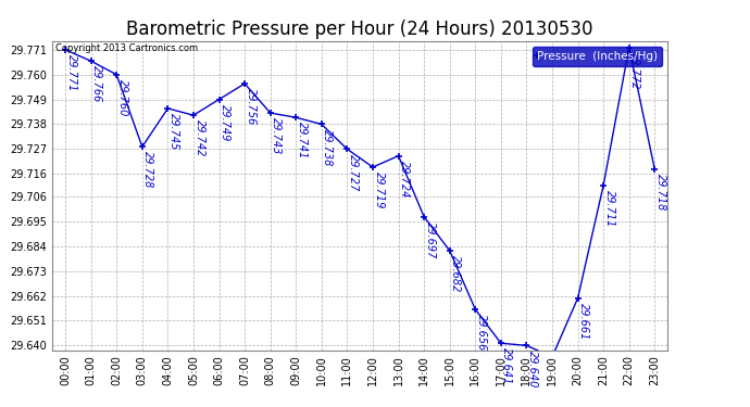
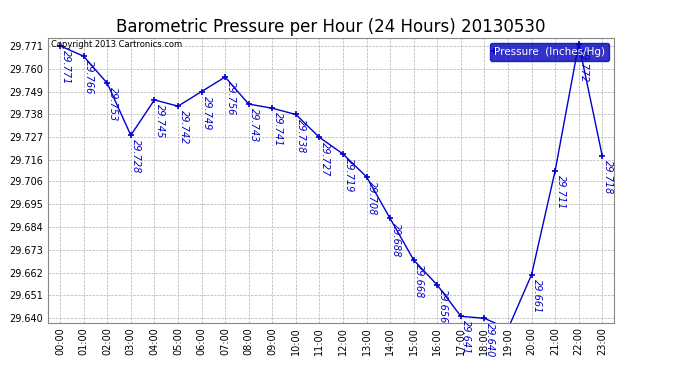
02:00: 29.760 -> 29.753
13:00: 29.724 -> 29.708
14:00: 29.697 -> 29.688
15:00: 29.682 -> 29.668
